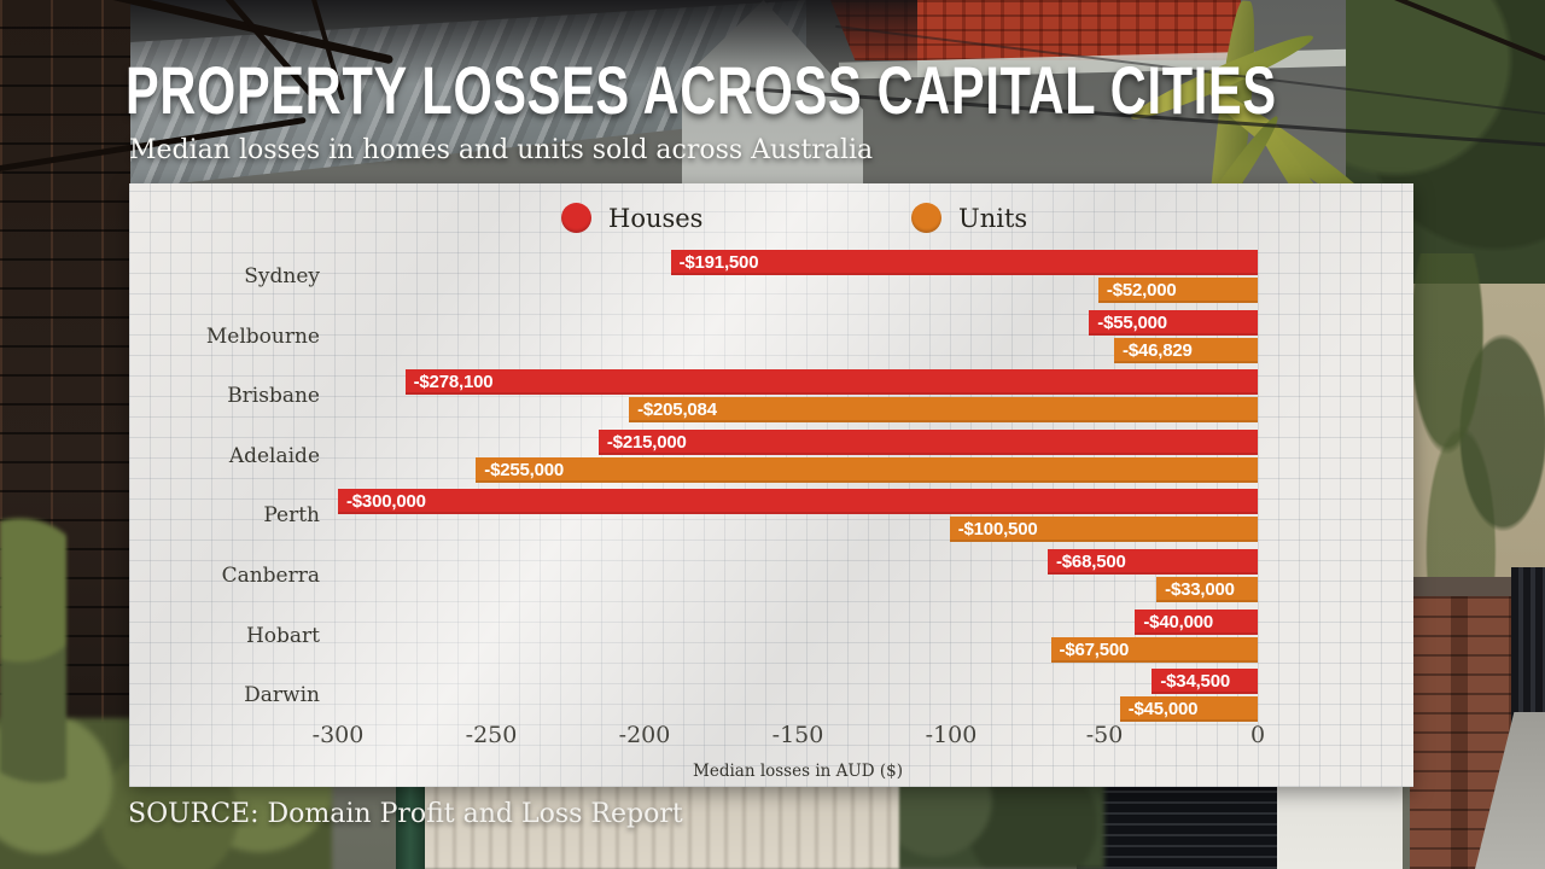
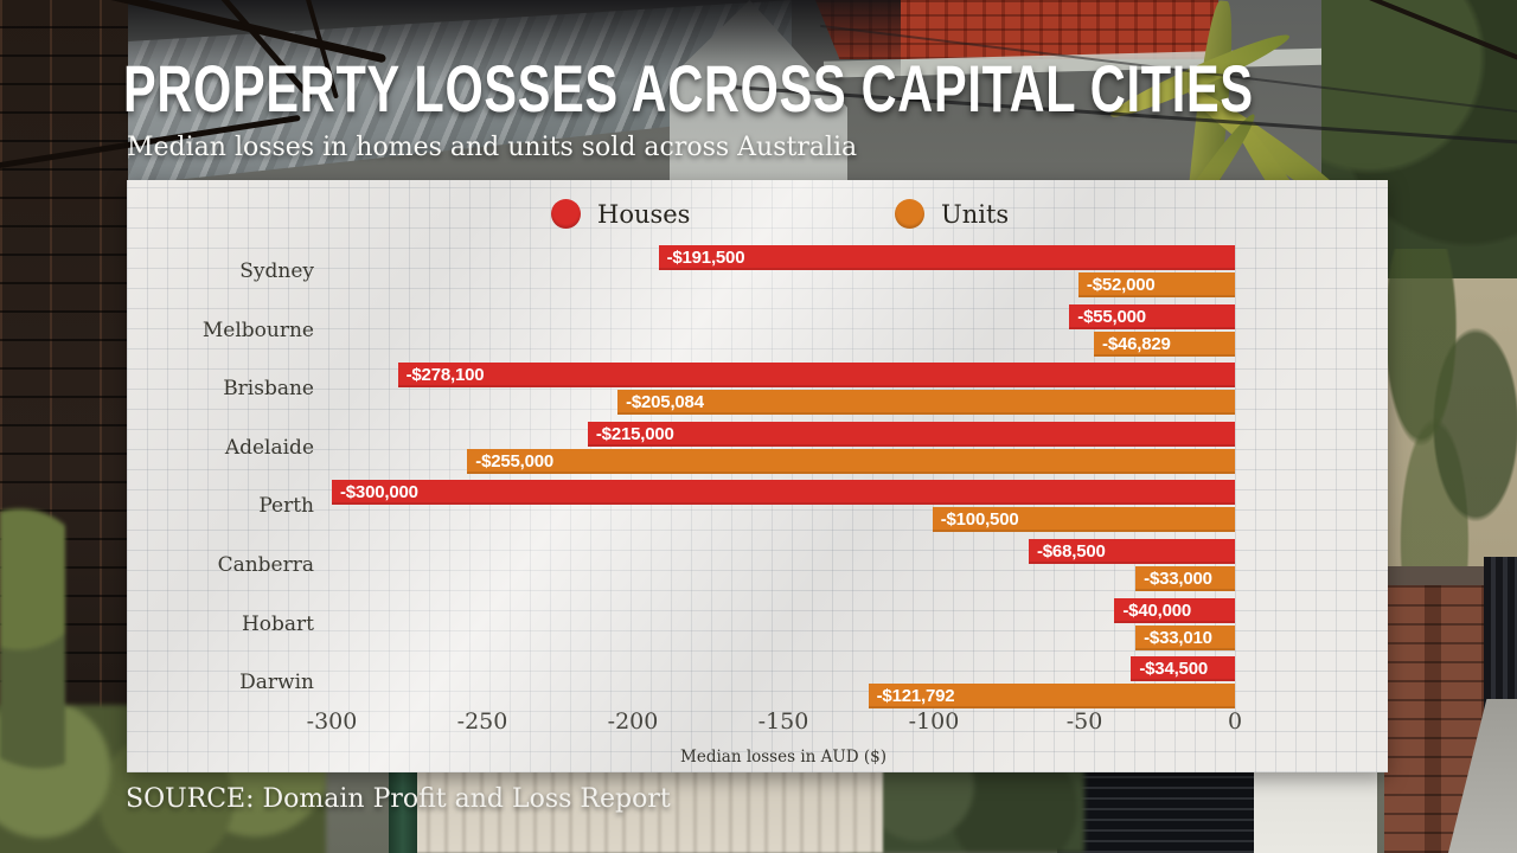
Units/Hobart: -$67,500 -> -$33,010
Units/Darwin: -$45,000 -> -$121,792
